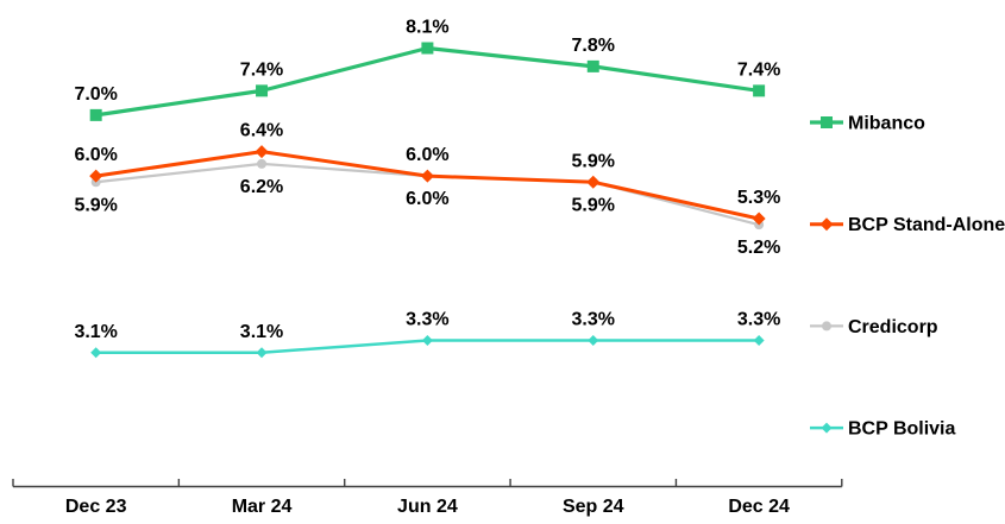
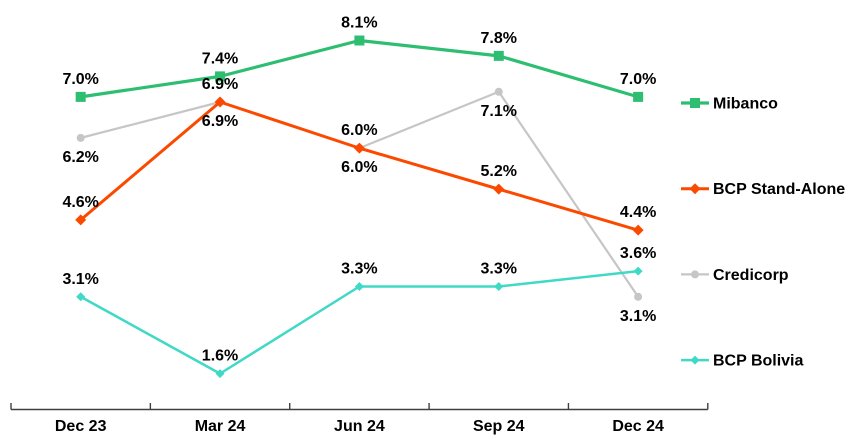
BCP Stand-Alone/Dec 23: 6.0% -> 4.6%
Credicorp/Dec 23: 5.9% -> 6.2%
BCP Stand-Alone/Mar 24: 6.4% -> 6.9%
Credicorp/Mar 24: 6.2% -> 6.9%
BCP Bolivia/Mar 24: 3.1% -> 1.6%
BCP Stand-Alone/Sep 24: 5.9% -> 5.2%
Credicorp/Sep 24: 5.9% -> 7.1%
Mibanco/Dec 24: 7.4% -> 7.0%
BCP Stand-Alone/Dec 24: 5.3% -> 4.4%
Credicorp/Dec 24: 5.2% -> 3.1%
BCP Bolivia/Dec 24: 3.3% -> 3.6%
